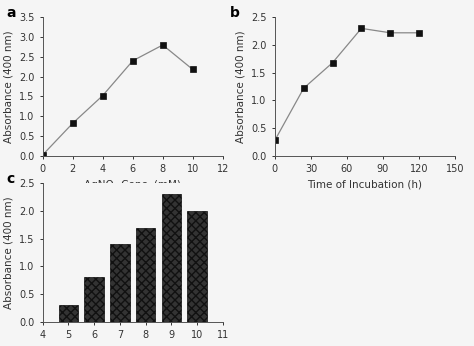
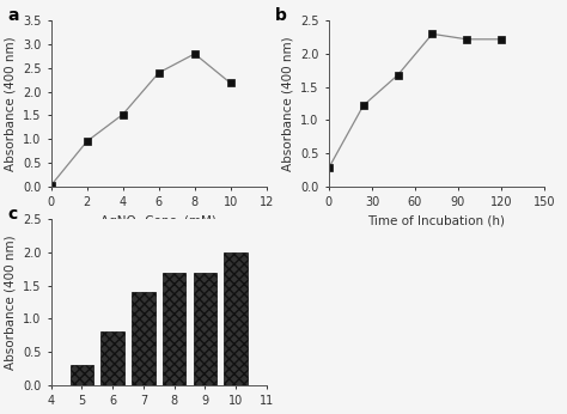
2: 0.82 -> 0.95
9: 2.3 -> 1.7
